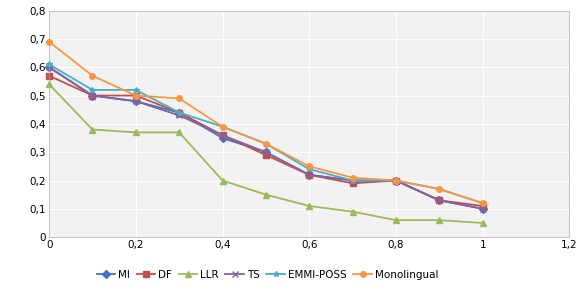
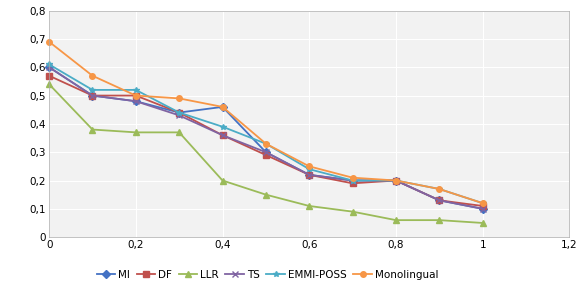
MI/0,4: 0,35 -> 0,46
Monolingual/0,4: 0,39 -> 0,46
